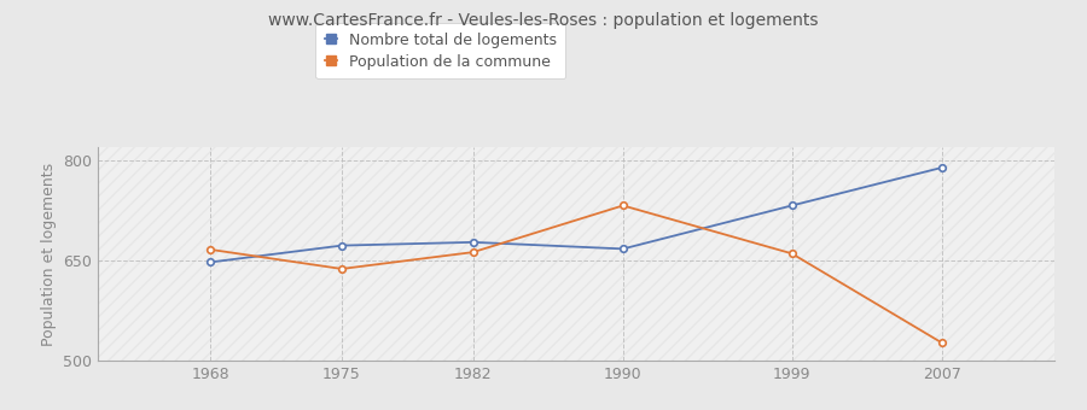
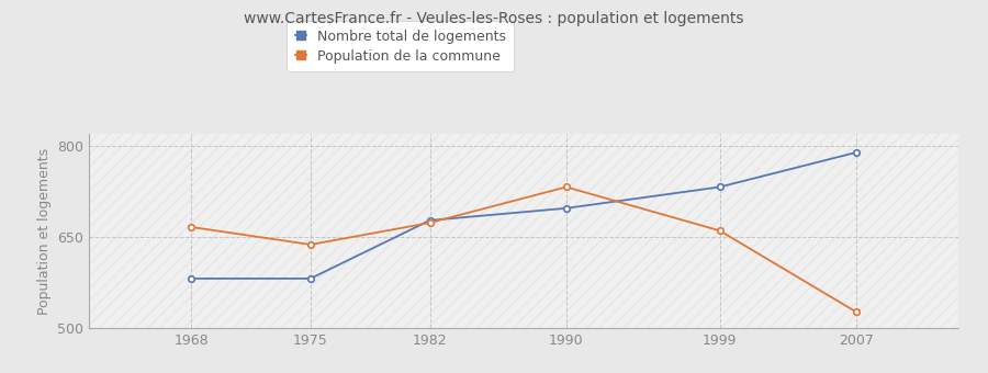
Nombre total de logements/1968: 648 -> 582
Nombre total de logements/1975: 673 -> 582
Population de la commune/1982: 663 -> 674
Nombre total de logements/1990: 668 -> 698
